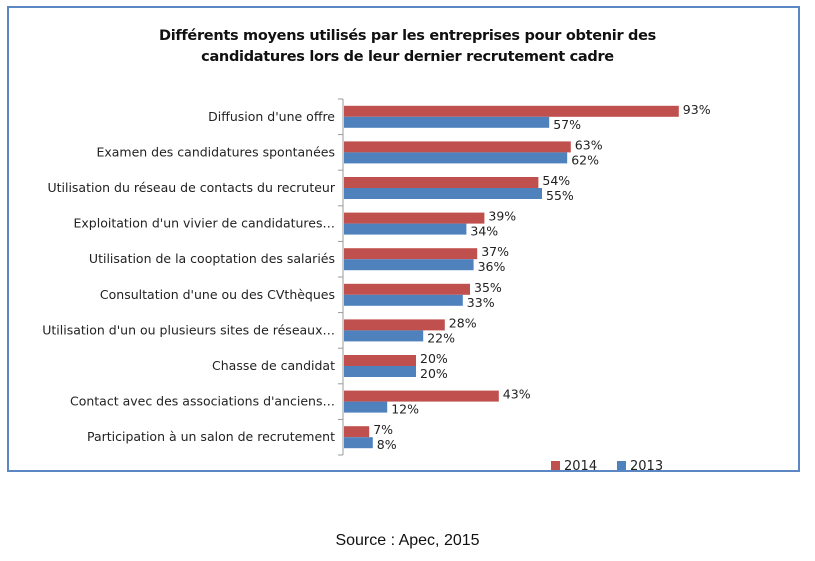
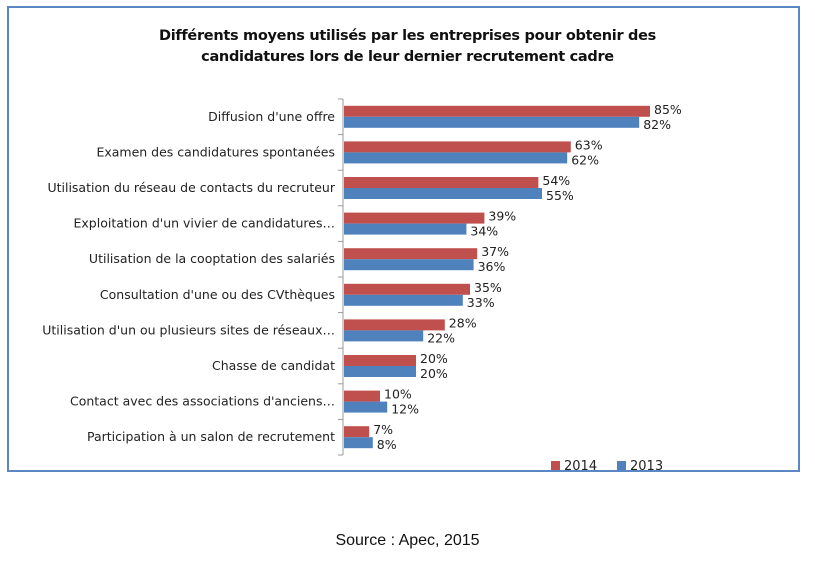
2014/Diffusion d'une offre: 93% -> 85%
2013/Diffusion d'une offre: 57% -> 82%
2014/Contact avec des associations d'anciens…: 43% -> 10%
